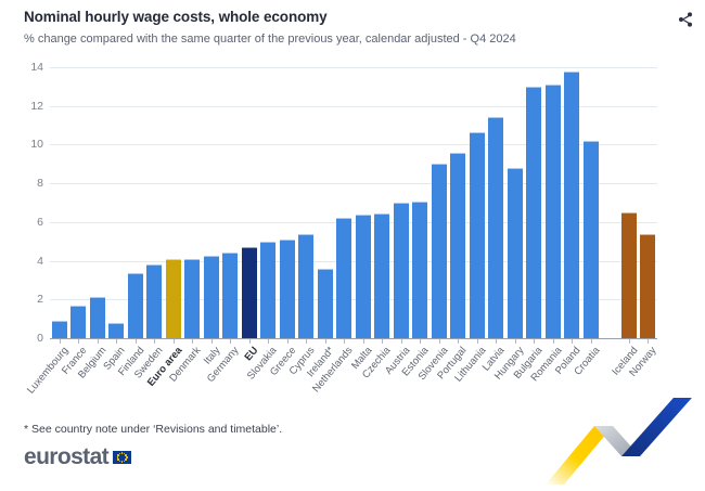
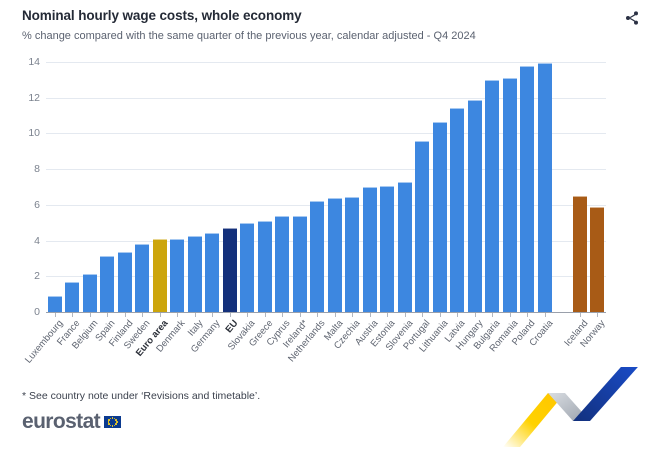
Spain: 0.8 -> 3.1
Ireland*: 3.6 -> 5.4
Slovenia: 9.0 -> 7.3
Hungary: 8.8 -> 11.9
Croatia: 10.2 -> 13.9
Norway: 5.4 -> 5.9
